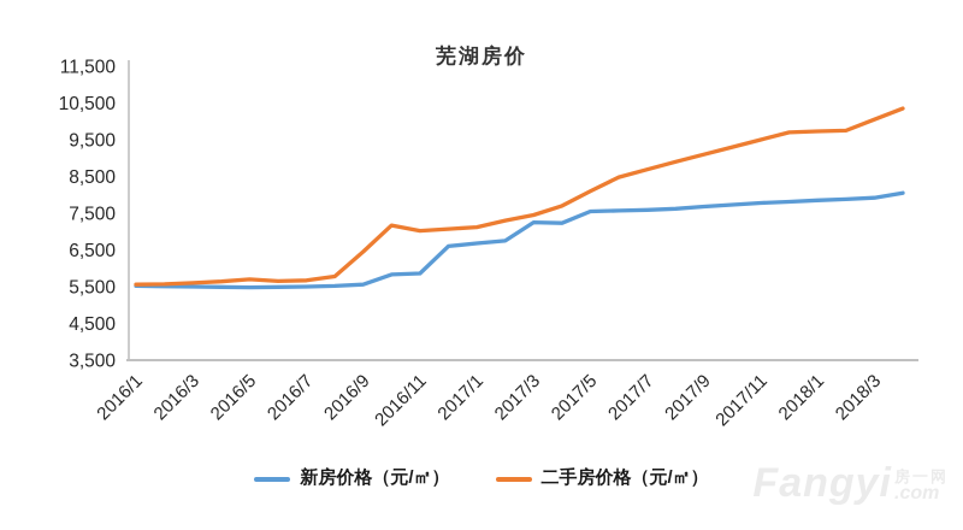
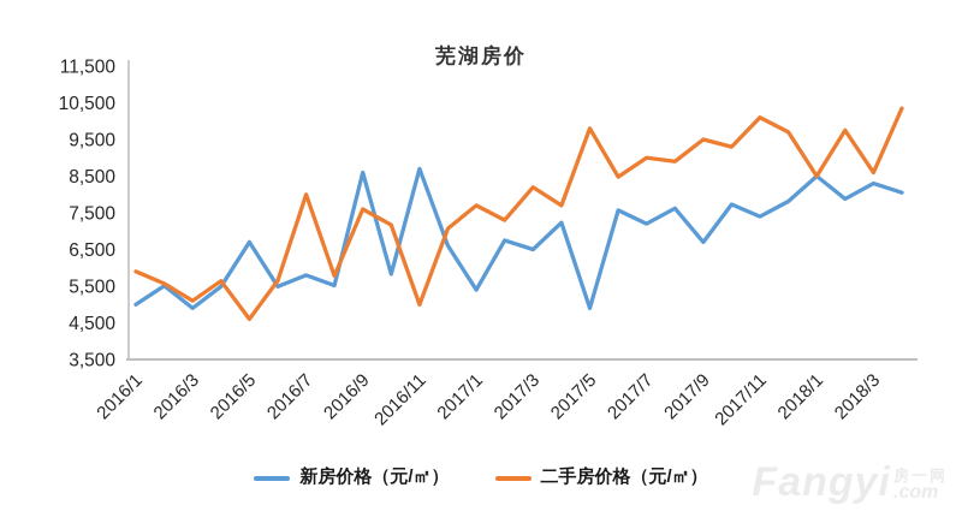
新房价格（元/㎡）/2016/1: 5500 -> 5000
二手房价格（元/㎡）/2016/1: 5600 -> 5900
新房价格（元/㎡）/2016/3: 5500 -> 4900
二手房价格（元/㎡）/2016/3: 5600 -> 5100
新房价格（元/㎡）/2016/5: 5500 -> 6700
二手房价格（元/㎡）/2016/5: 5700 -> 4600
新房价格（元/㎡）/2016/7: 5500 -> 5800
二手房价格（元/㎡）/2016/7: 5700 -> 8000
新房价格（元/㎡）/2016/9: 5600 -> 8600
二手房价格（元/㎡）/2016/9: 6400 -> 7600
新房价格（元/㎡）/2016/11: 5900 -> 8700
二手房价格（元/㎡）/2016/11: 7000 -> 5000
新房价格（元/㎡）/2017/1: 6700 -> 5400
二手房价格（元/㎡）/2017/1: 7100 -> 7700
新房价格（元/㎡）/2017/3: 7200 -> 6500
二手房价格（元/㎡）/2017/3: 7400 -> 8200
新房价格（元/㎡）/2017/5: 7600 -> 4900
二手房价格（元/㎡）/2017/5: 8100 -> 9800
新房价格（元/㎡）/2017/7: 7600 -> 7200
二手房价格（元/㎡）/2017/7: 8700 -> 9000
新房价格（元/㎡）/2017/9: 7700 -> 6700
二手房价格（元/㎡）/2017/9: 9100 -> 9500
新房价格（元/㎡）/2017/11: 7800 -> 7400
二手房价格（元/㎡）/2017/11: 9500 -> 10100
新房价格（元/㎡）/2018/1: 7800 -> 8500
二手房价格（元/㎡）/2018/1: 9700 -> 8500
新房价格（元/㎡）/2018/3: 7900 -> 8300
二手房价格（元/㎡）/2018/3: 10000 -> 8600
